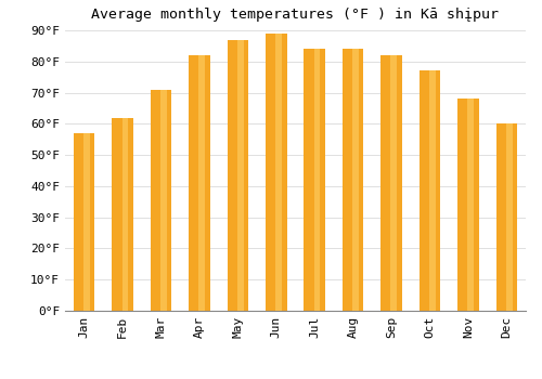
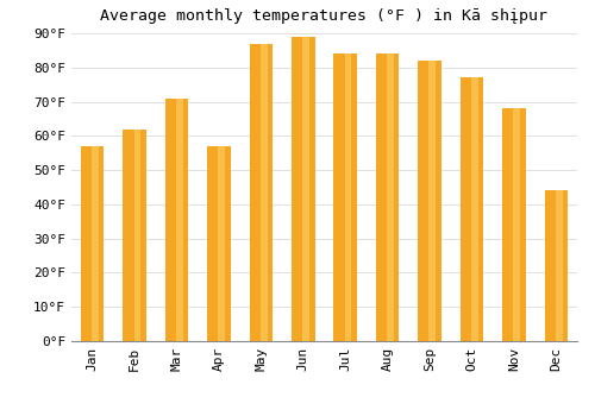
Apr: 82°F -> 57°F
Dec: 60°F -> 44°F
